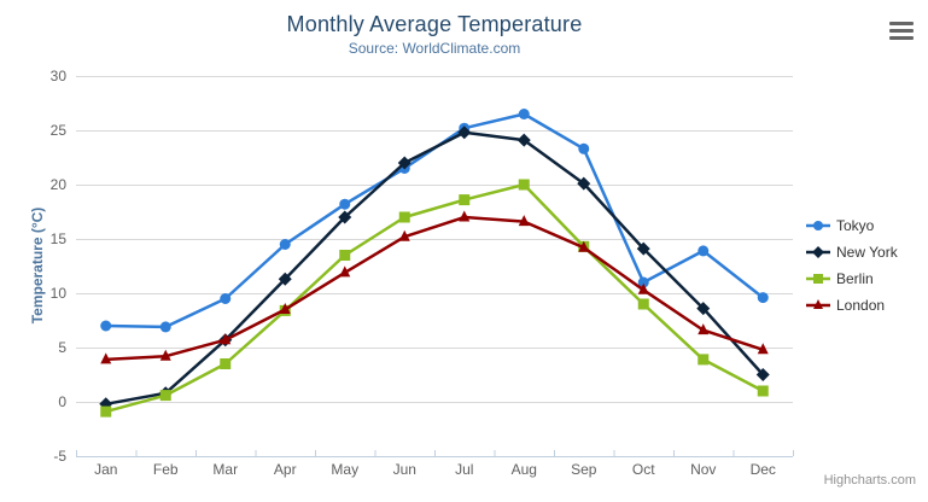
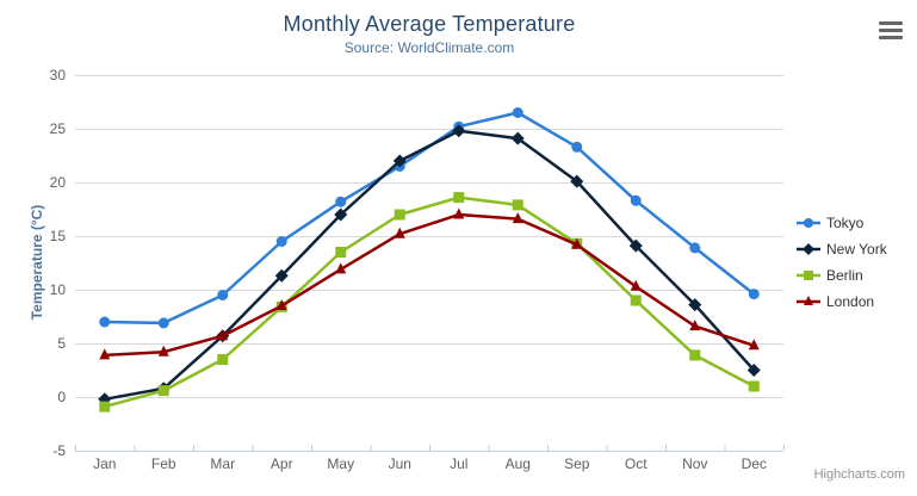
Berlin/Aug: 20 -> 18
Tokyo/Oct: 11 -> 18
